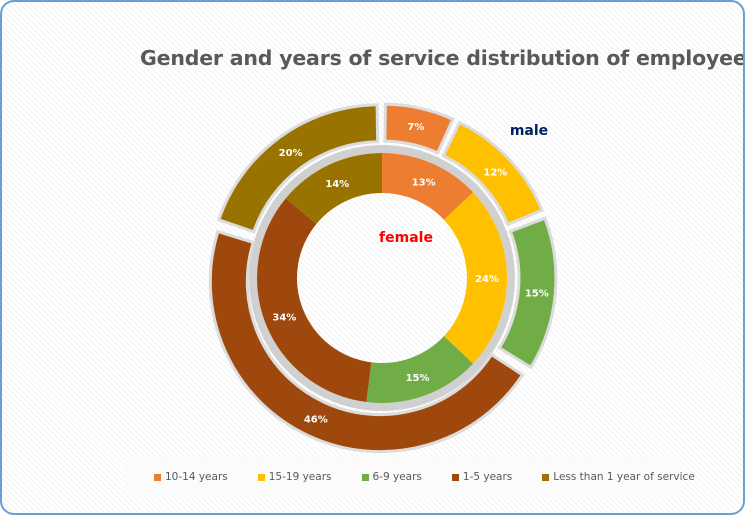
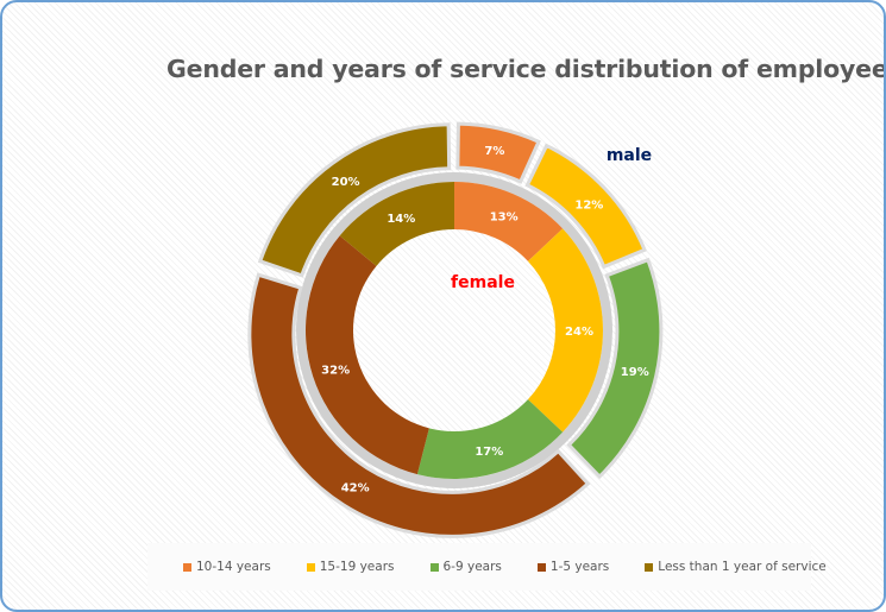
female/6-9 years: 15% -> 17%
male/6-9 years: 15% -> 19%
female/1-5 years: 34% -> 32%
male/1-5 years: 46% -> 42%
